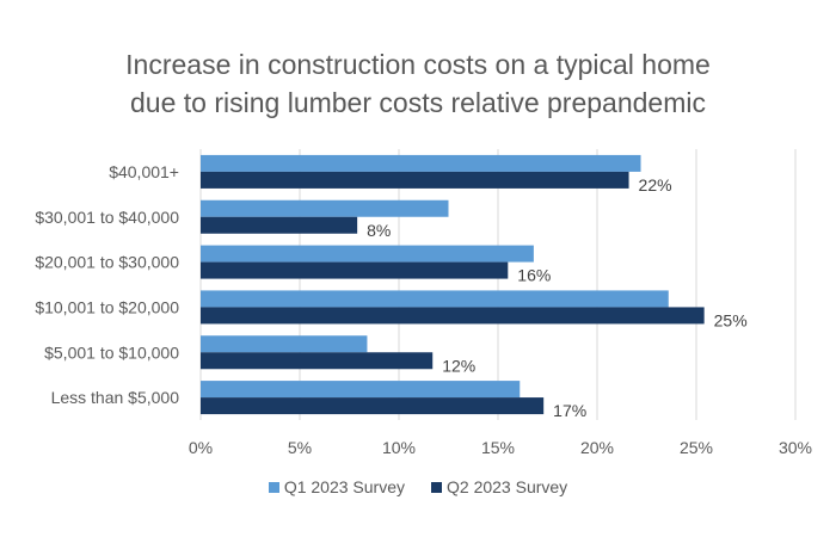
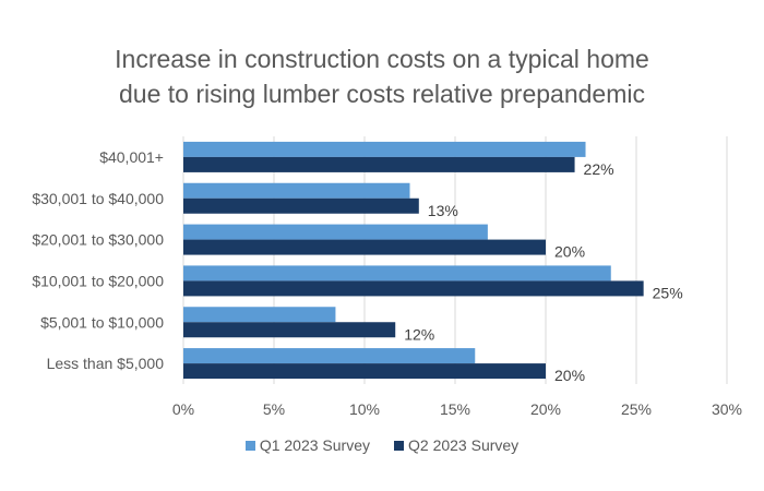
Q2 2023 Survey/$30,001 to $40,000: 8% -> 13%
Q2 2023 Survey/$20,001 to $30,000: 16% -> 20%
Q2 2023 Survey/Less than $5,000: 17% -> 20%
